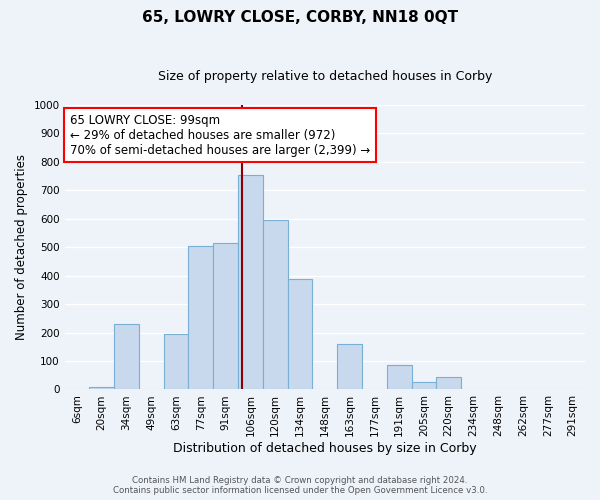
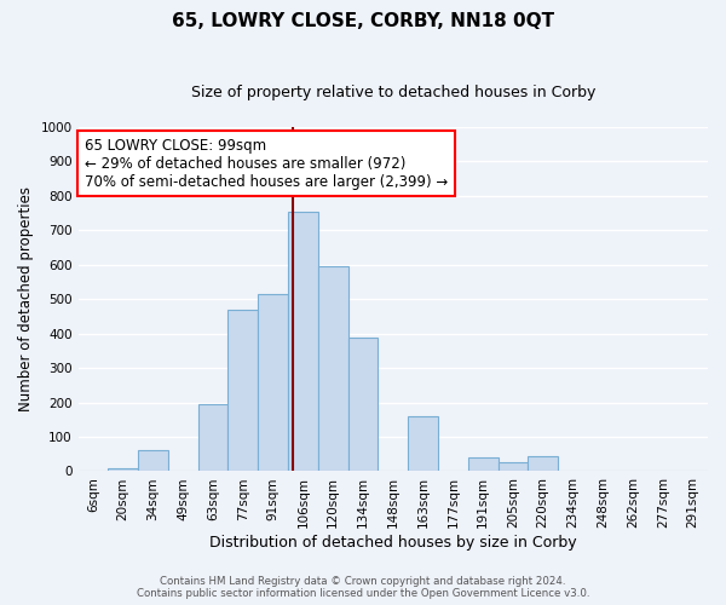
34sqm: 230 -> 60
77sqm: 505 -> 470
191sqm: 85 -> 42
